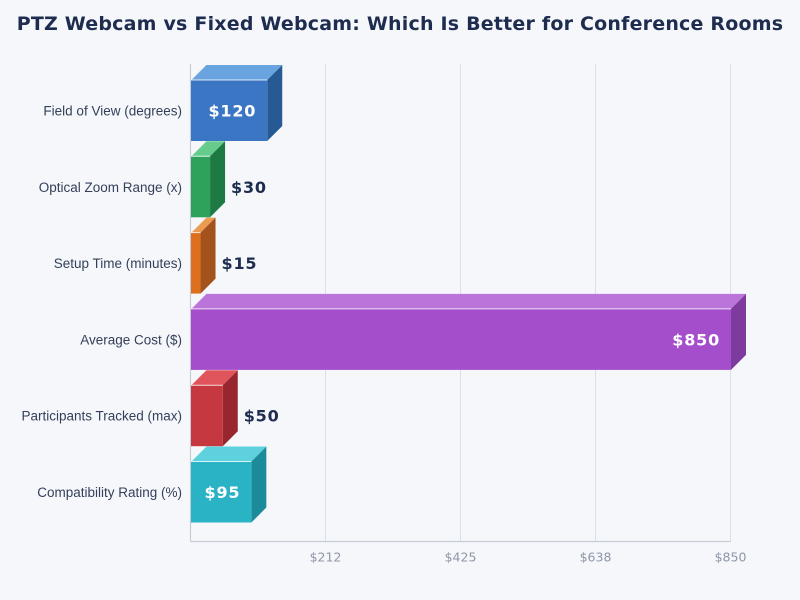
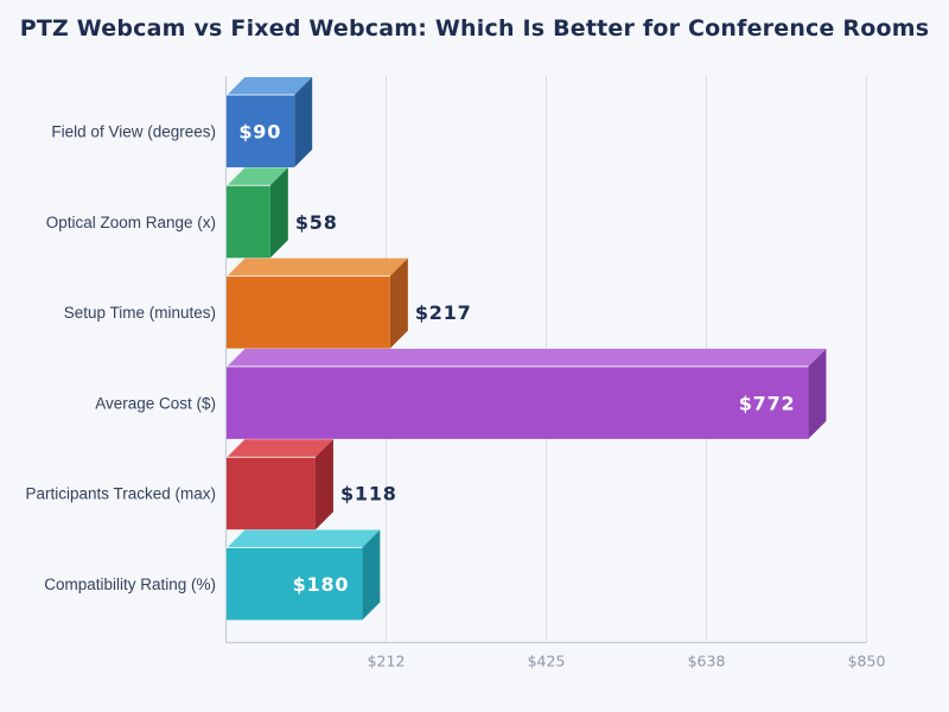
Field of View (degrees): $120 -> $90
Optical Zoom Range (x): $30 -> $58
Setup Time (minutes): $15 -> $217
Average Cost ($): $850 -> $772
Participants Tracked (max): $50 -> $118
Compatibility Rating (%): $95 -> $180
